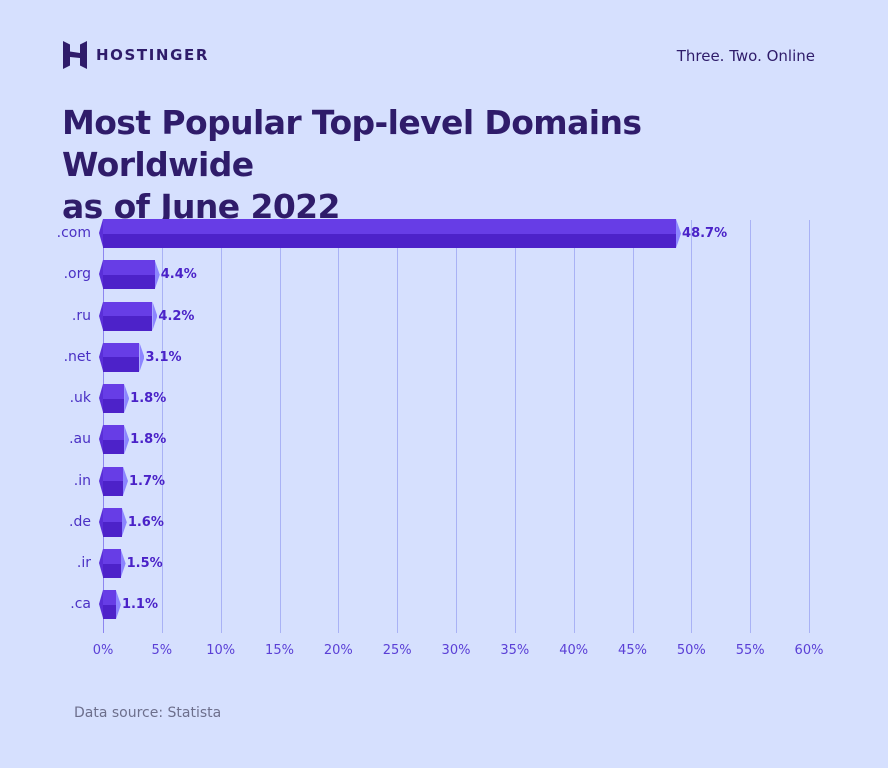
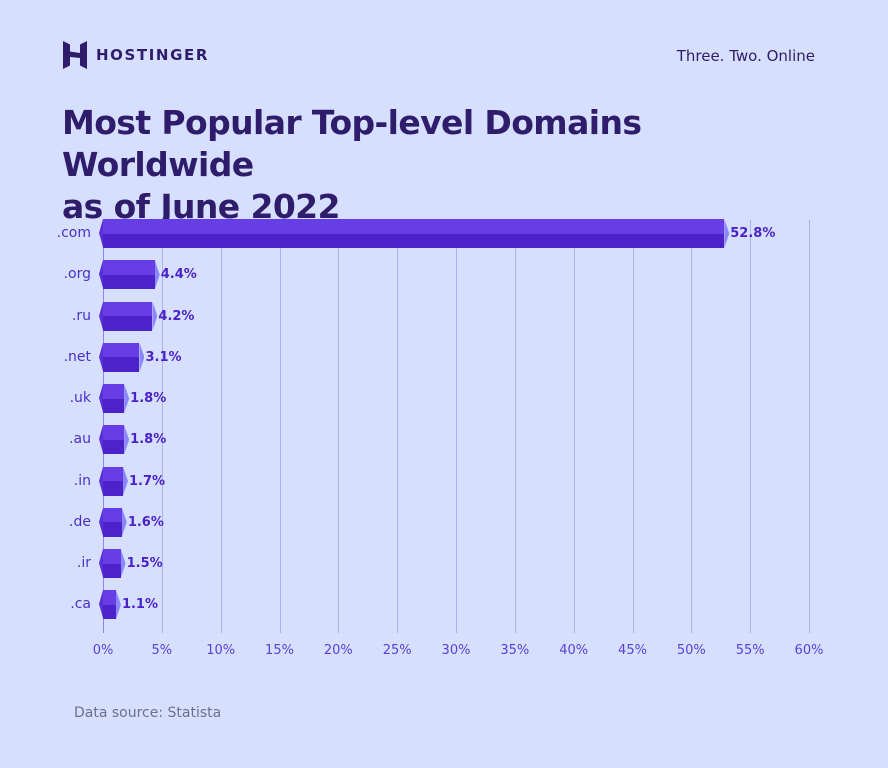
.com: 48.7% -> 52.8%
